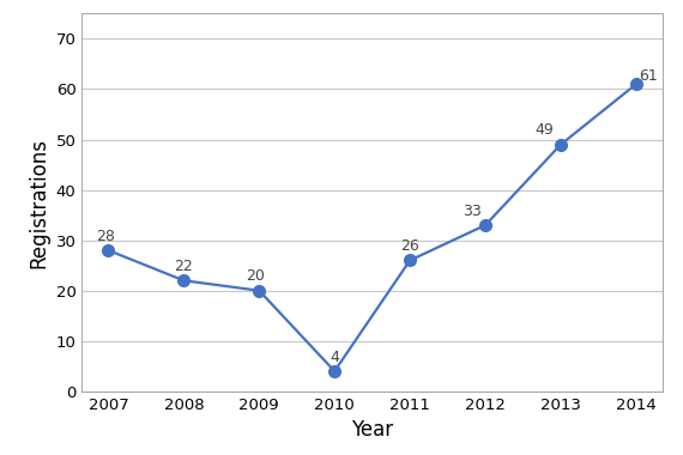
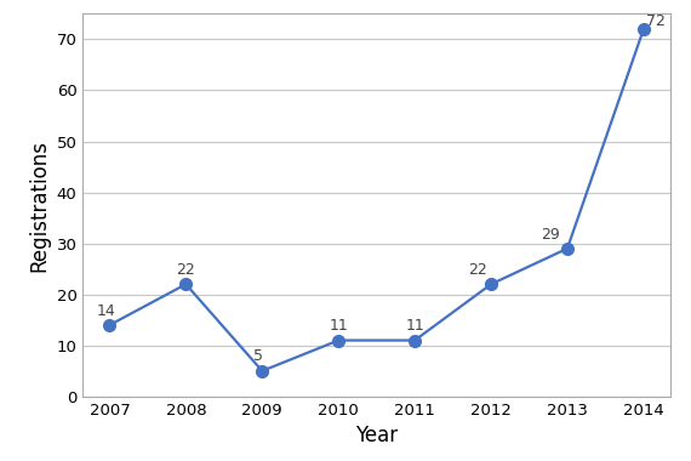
2007: 28 -> 14
2009: 20 -> 5
2010: 4 -> 11
2011: 26 -> 11
2012: 33 -> 22
2013: 49 -> 29
2014: 61 -> 72
